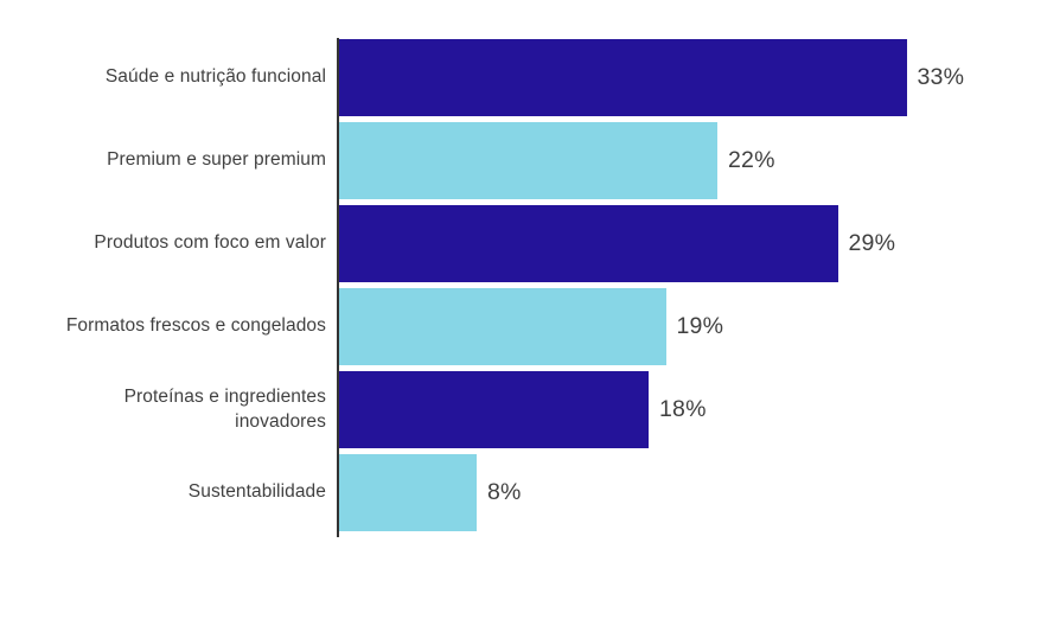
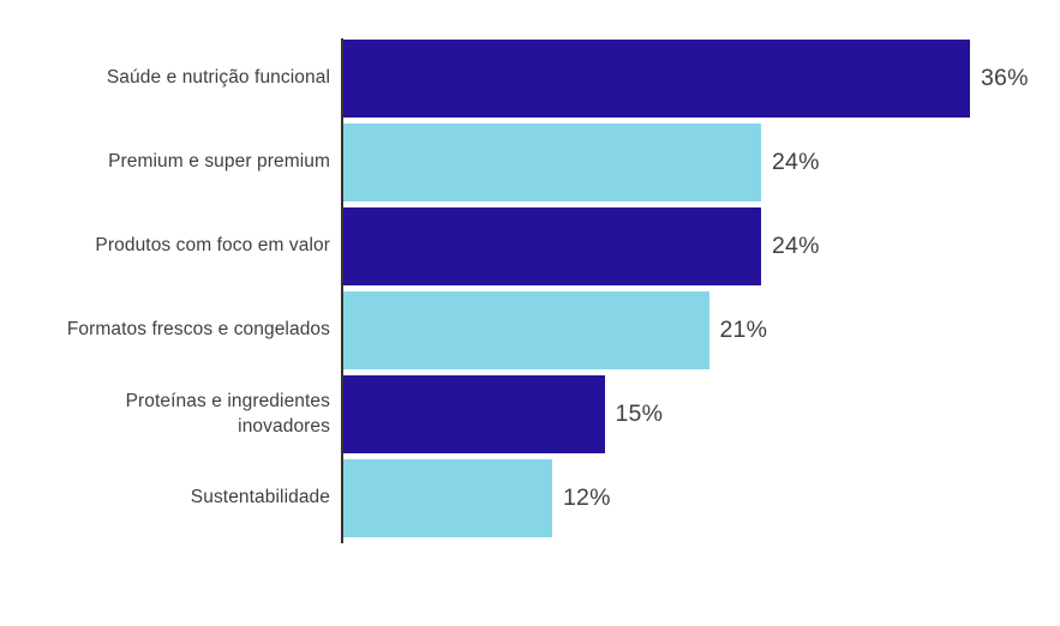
Saúde e nutrição funcional: 33% -> 36%
Premium e super premium: 22% -> 24%
Produtos com foco em valor: 29% -> 24%
Formatos frescos e congelados: 19% -> 21%
Proteínas e ingredientes inovadores: 18% -> 15%
Sustentabilidade: 8% -> 12%
